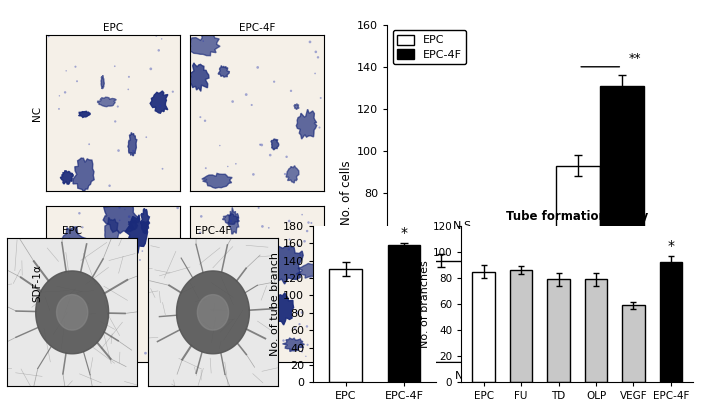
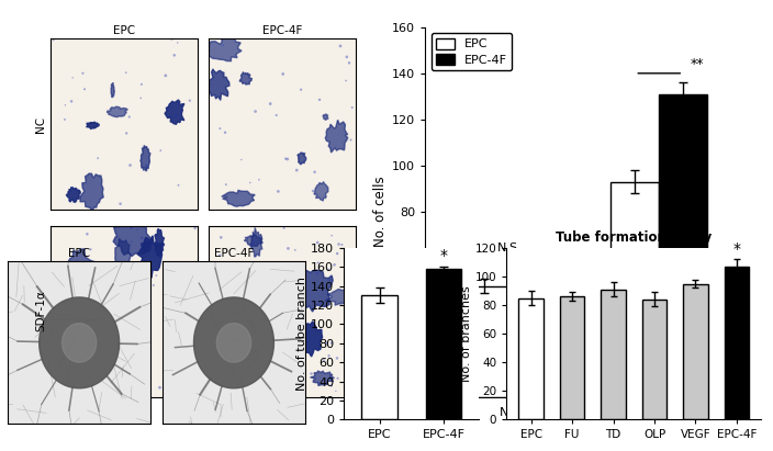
Tube formation assay/TD: 79 -> 91
Tube formation assay/OLP: 79 -> 84
Tube formation assay/VEGF: 59 -> 95
Tube formation assay/EPC-4F: 92 -> 107
